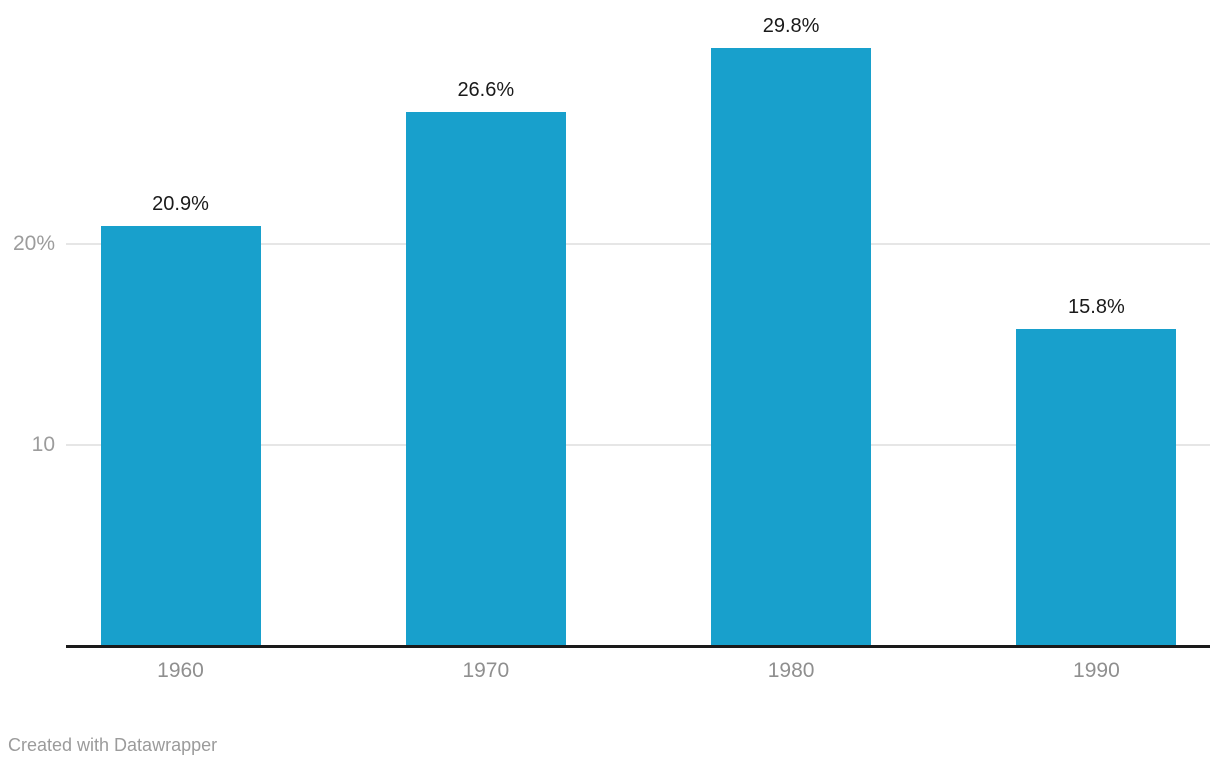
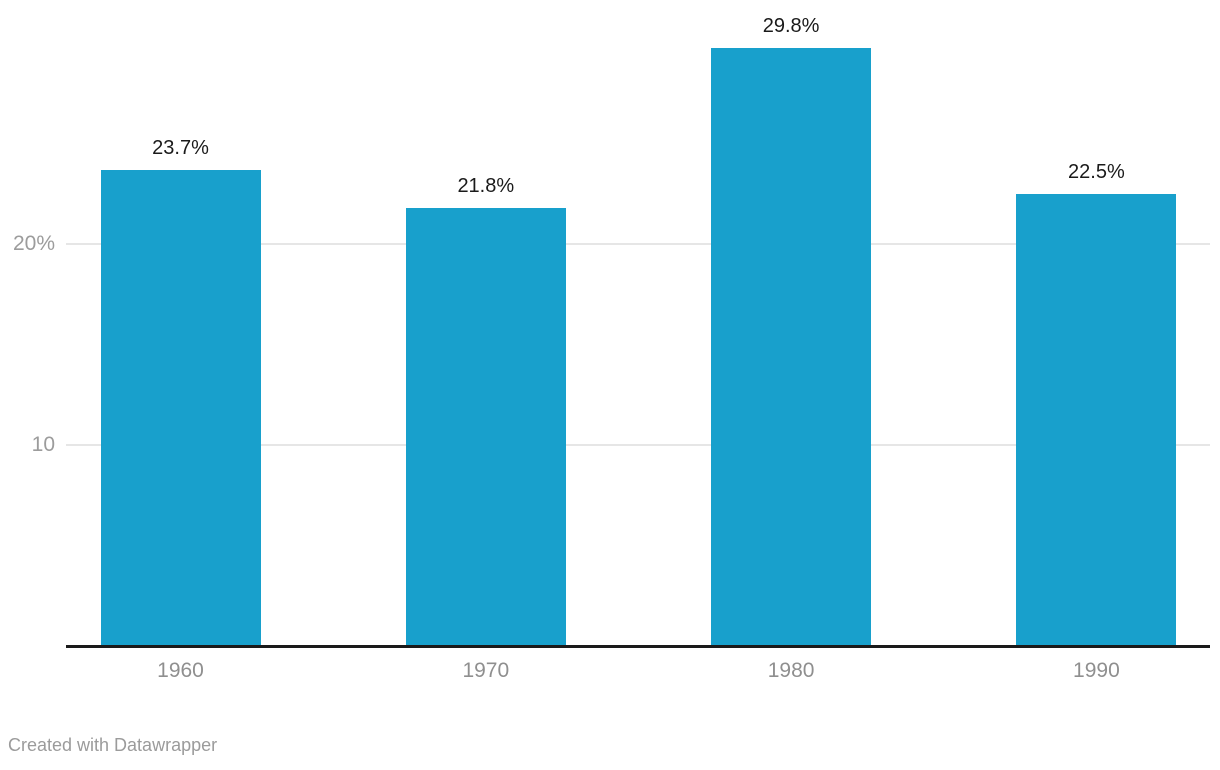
1960: 20.9% -> 23.7%
1970: 26.6% -> 21.8%
1990: 15.8% -> 22.5%
